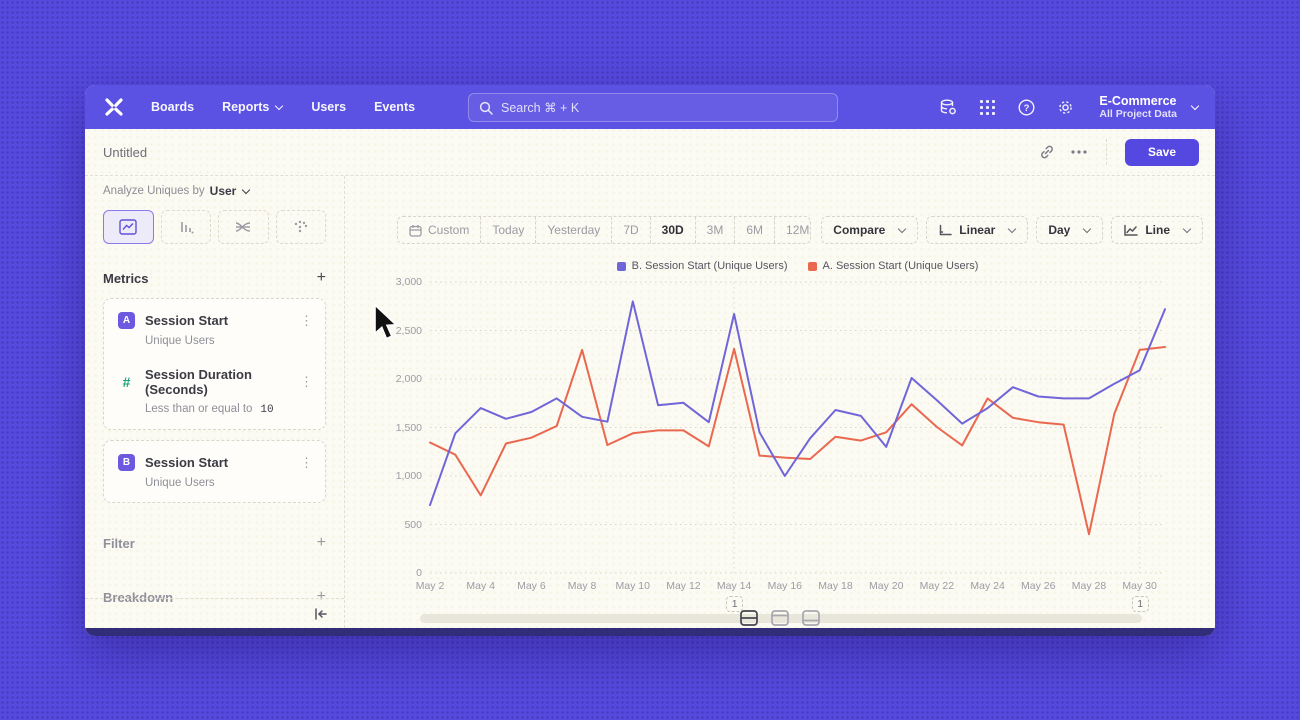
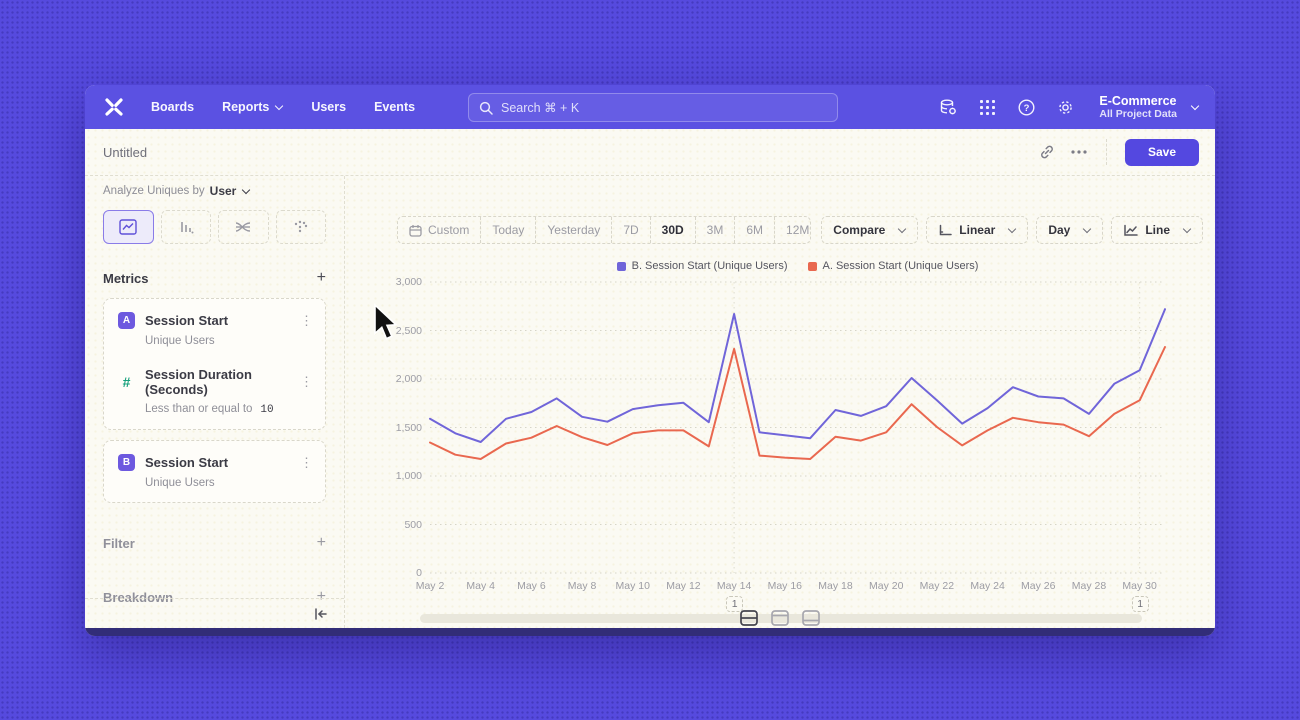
B. Session Start (Unique Users)/May 2: 700 -> 1600
B. Session Start (Unique Users)/May 4: 1700 -> 1400
A. Session Start (Unique Users)/May 4: 800 -> 1200
A. Session Start (Unique Users)/May 8: 2300 -> 1400
B. Session Start (Unique Users)/May 10: 2800 -> 1700
B. Session Start (Unique Users)/May 16: 1000 -> 1400
B. Session Start (Unique Users)/May 20: 1300 -> 1700
A. Session Start (Unique Users)/May 24: 1800 -> 1500
B. Session Start (Unique Users)/May 28: 1800 -> 1600
A. Session Start (Unique Users)/May 28: 400 -> 1400
A. Session Start (Unique Users)/May 30: 2300 -> 1800
